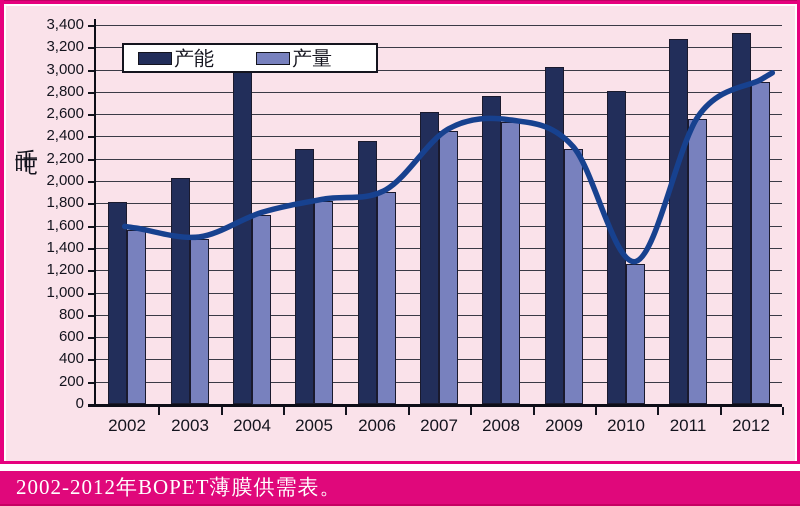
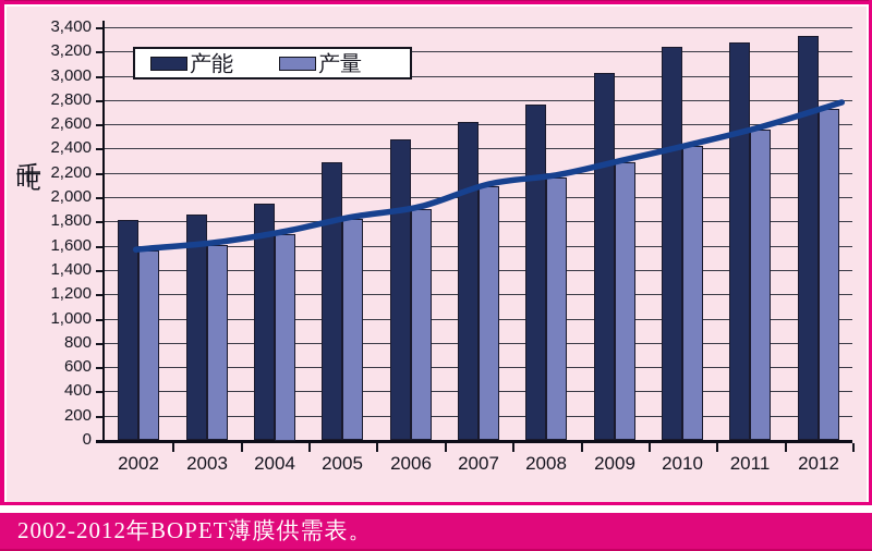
产能/2003: 2030 -> 1860
产量/2003: 1480 -> 1610
产能/2004: 3000 -> 1950
产能/2006: 2360 -> 2480
产量/2007: 2450 -> 2090
产量/2008: 2530 -> 2160
产能/2010: 2810 -> 3240
产量/2010: 1260 -> 2420
产量/2012: 2890 -> 2730
